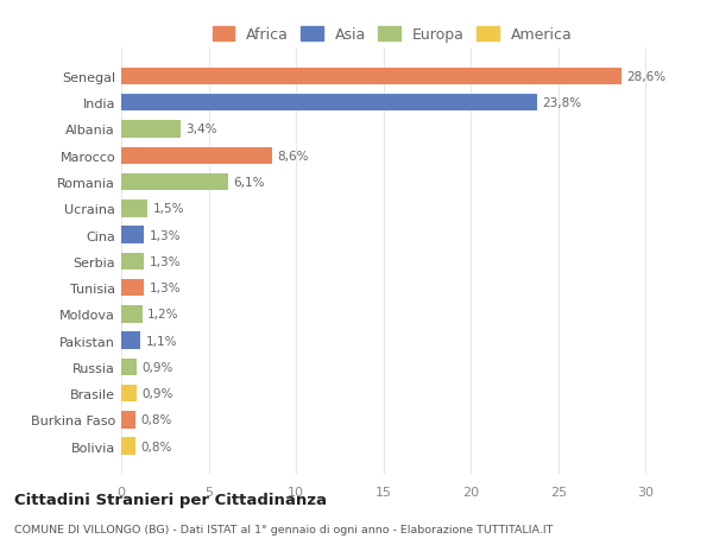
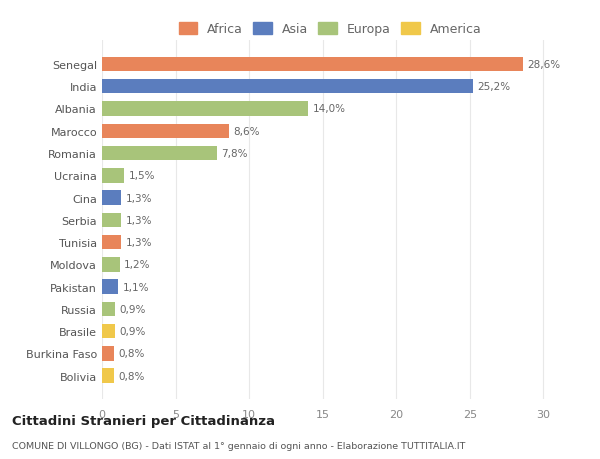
India: 23,8% -> 25,2%
Albania: 3,4% -> 14,0%
Romania: 6,1% -> 7,8%
